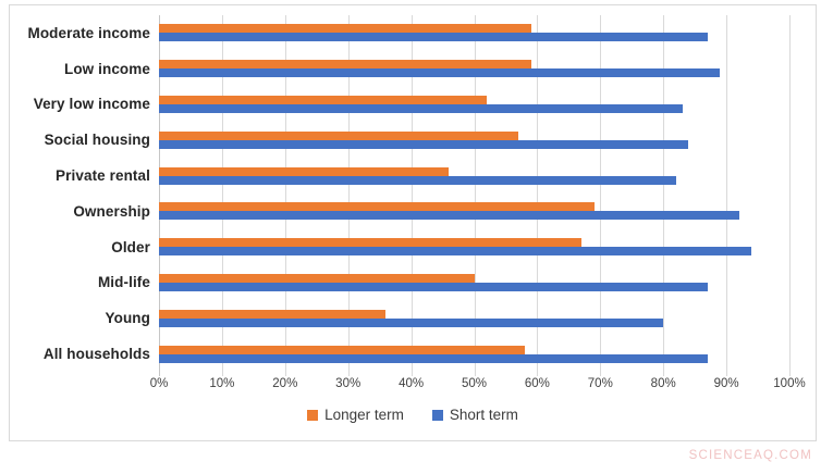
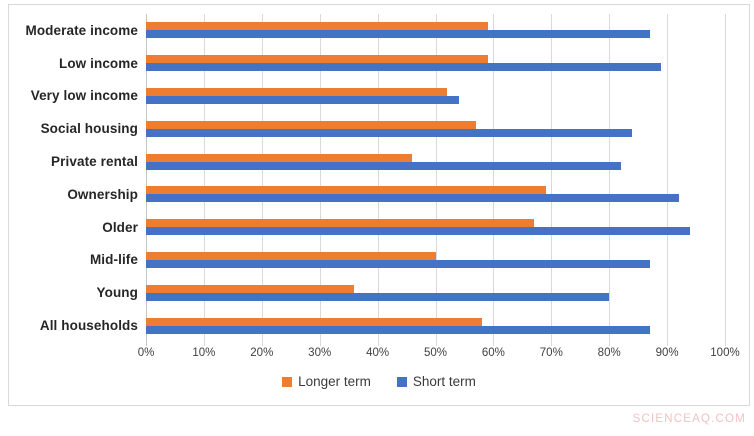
Short term/Very low income: 83% -> 54%
